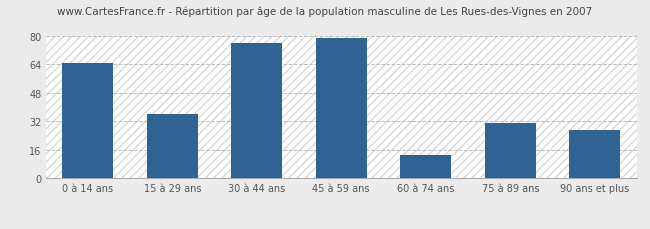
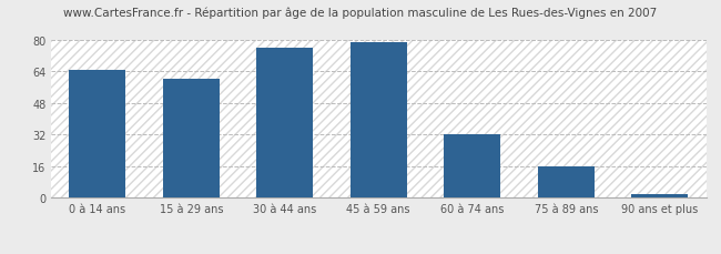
15 à 29 ans: 36 -> 60
60 à 74 ans: 13 -> 32
75 à 89 ans: 31 -> 16
90 ans et plus: 27 -> 2
